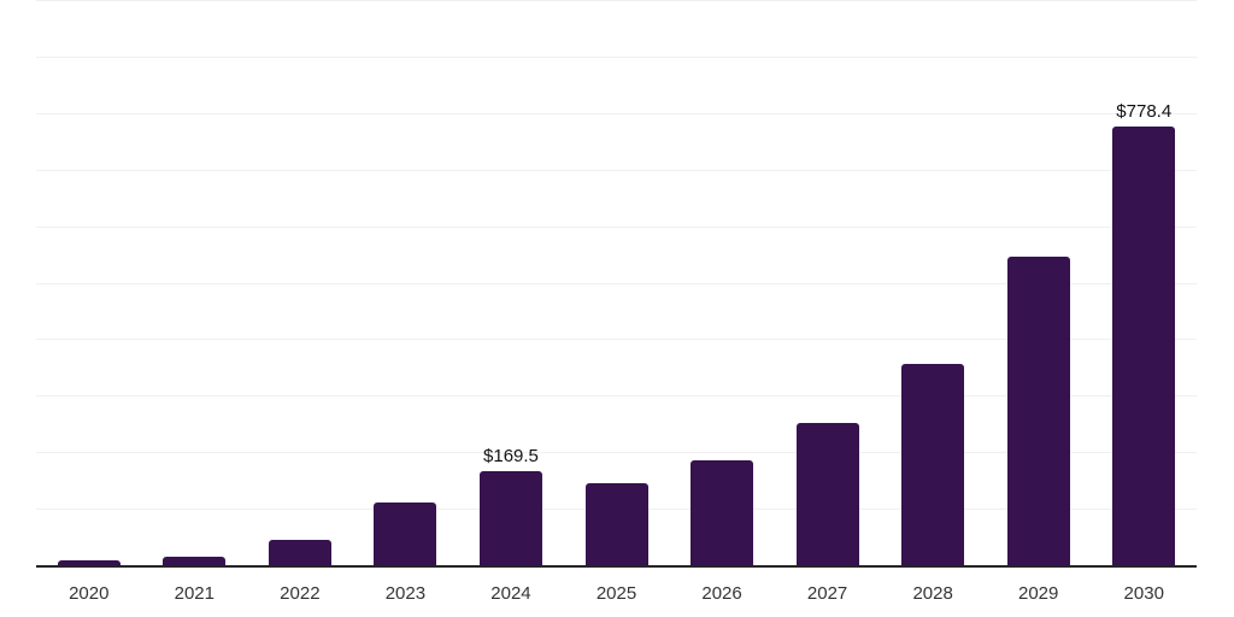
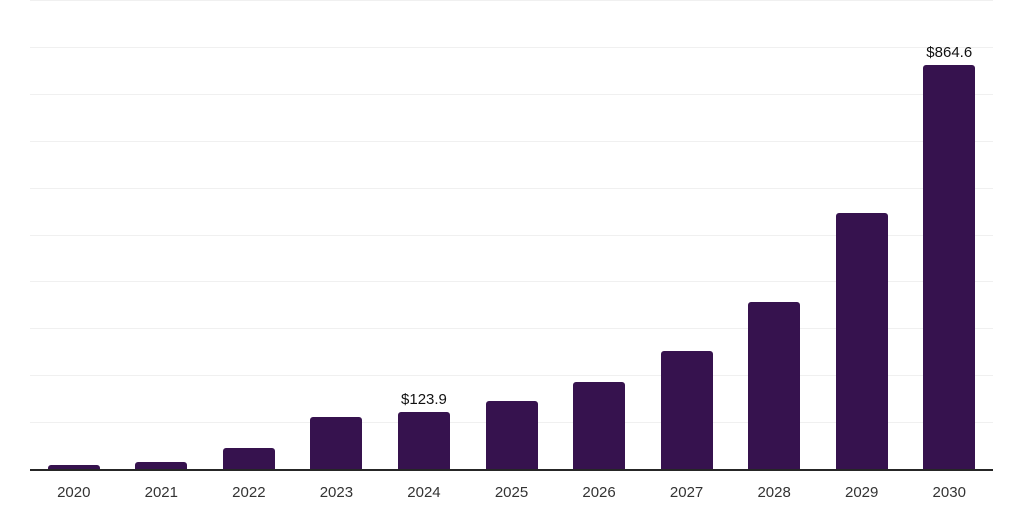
2024: $169.5 -> $123.9
2030: $778.4 -> $864.6
